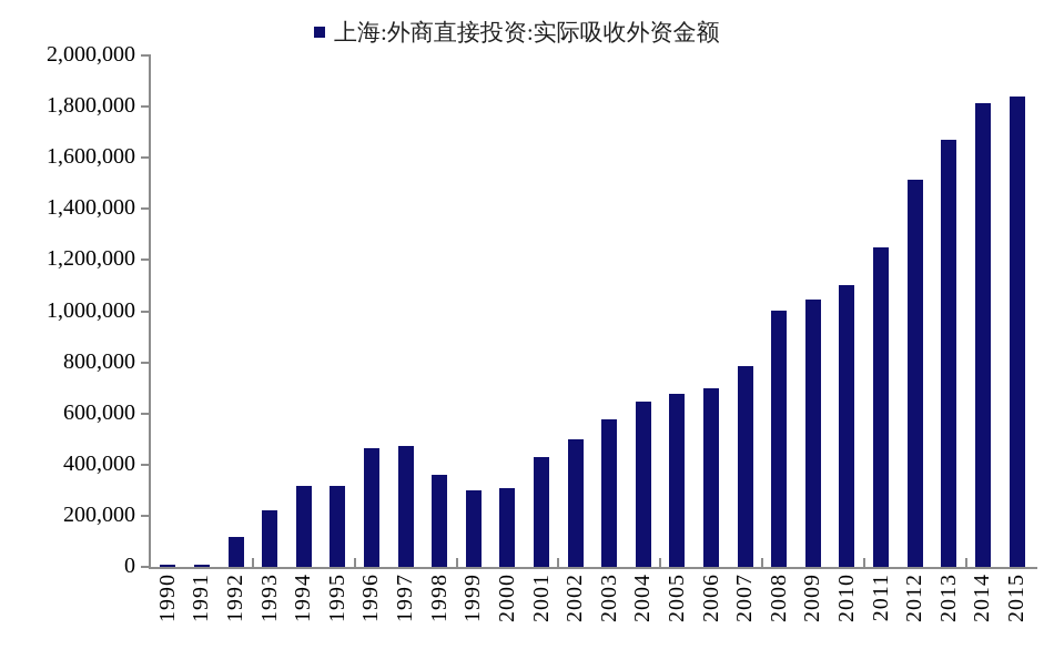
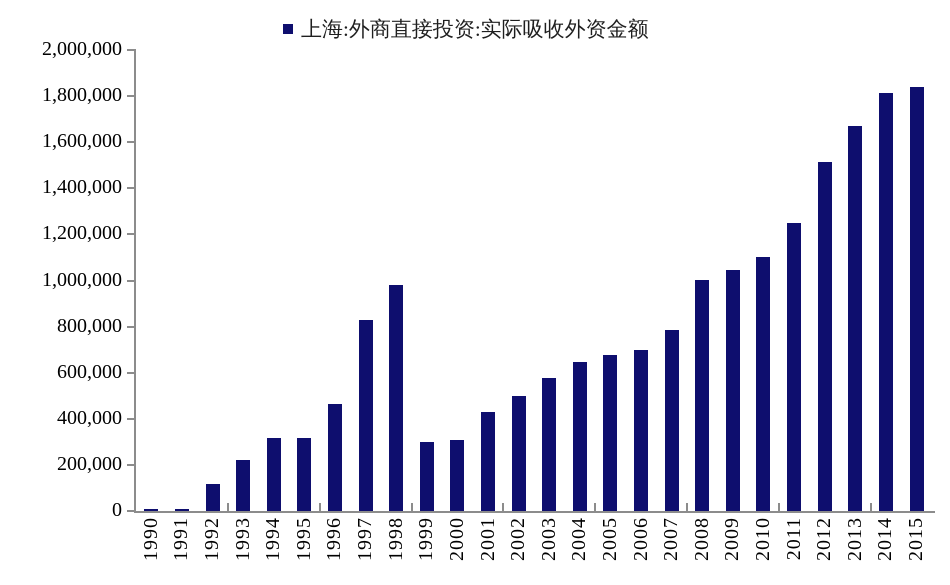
1997: 480000 -> 830000
1998: 360000 -> 980000
